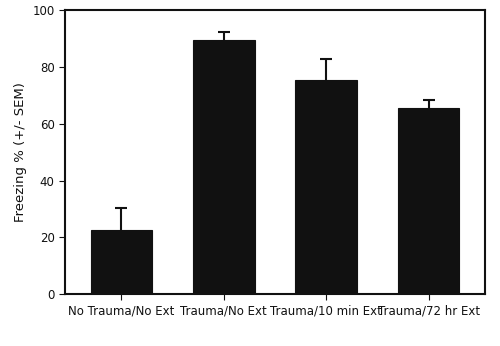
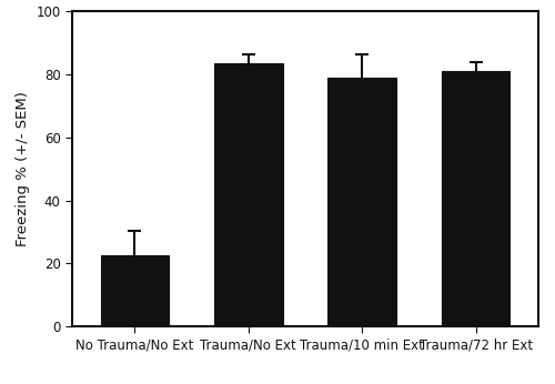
Trauma/No Ext: 89.5 -> 83.5
Trauma/10 min Ext: 75.5 -> 79.0
Trauma/72 hr Ext: 65.5 -> 81.0
